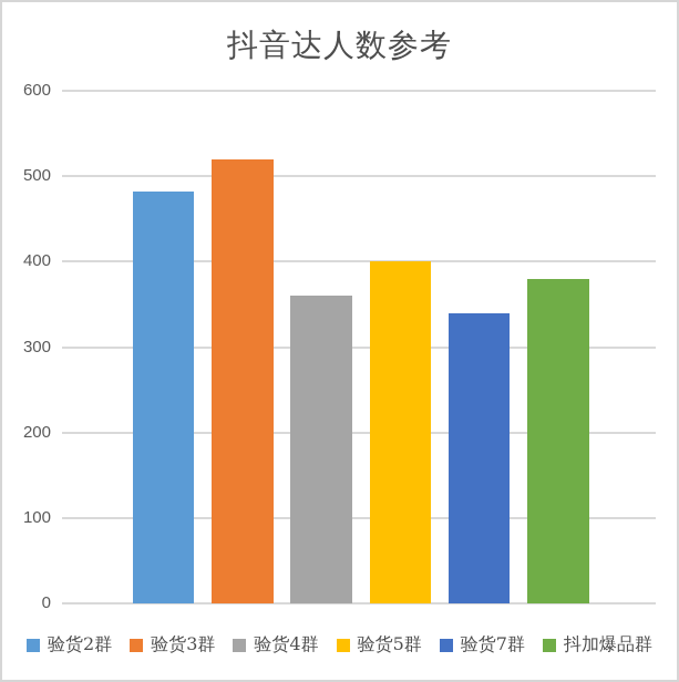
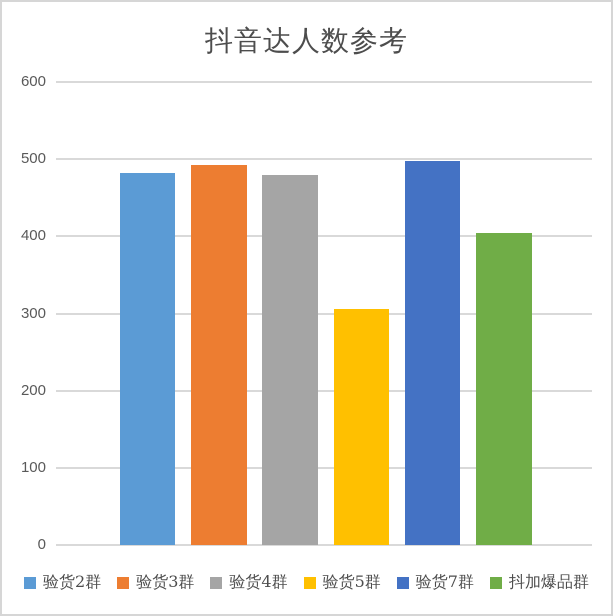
验货3群: 520 -> 490
验货4群: 360 -> 480
验货5群: 400 -> 310
验货7群: 340 -> 500
抖加爆品群: 380 -> 400
